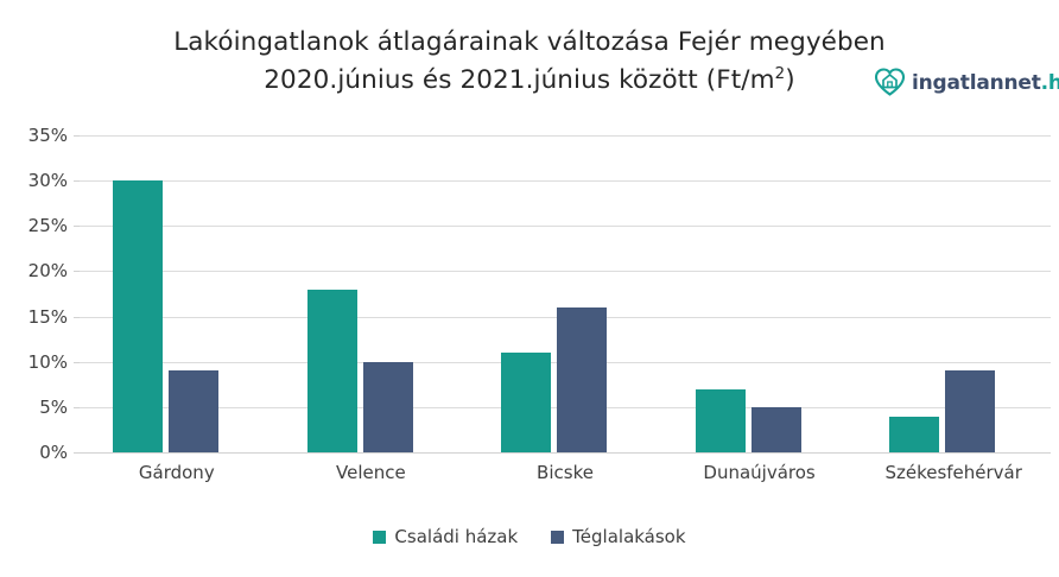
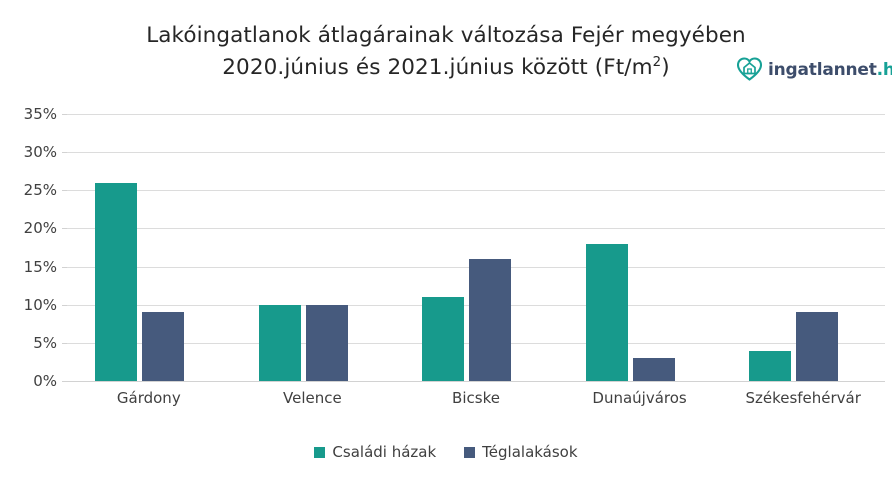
Családi házak/Gárdony: 30% -> 26%
Családi házak/Velence: 18% -> 10%
Családi házak/Dunaújváros: 7% -> 18%
Téglalakások/Dunaújváros: 5% -> 3%
